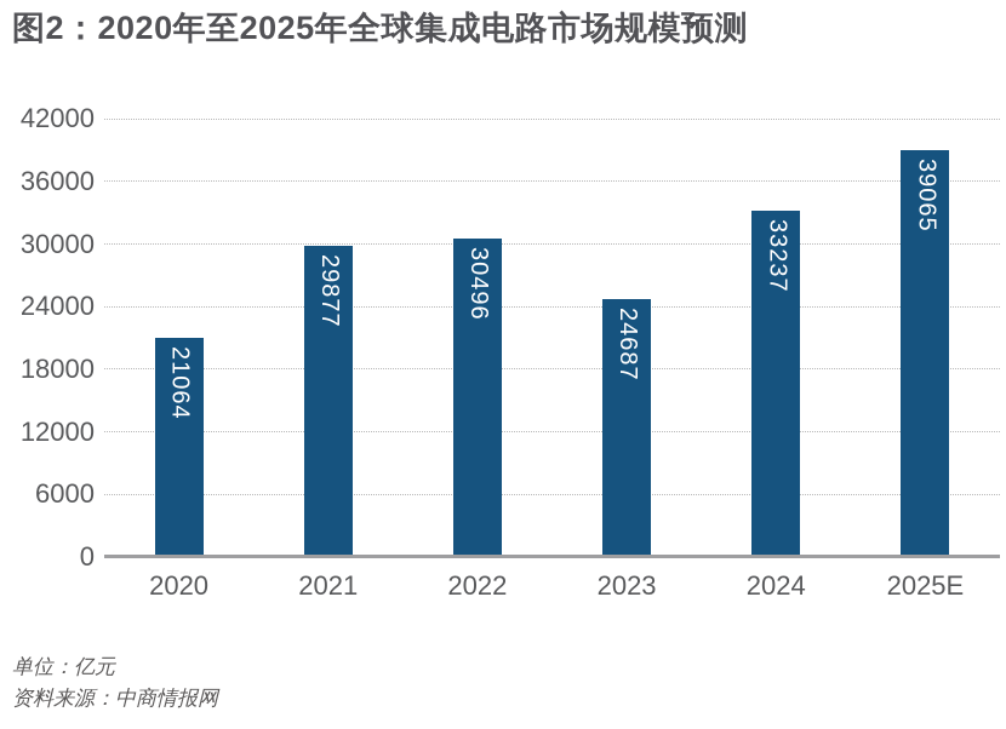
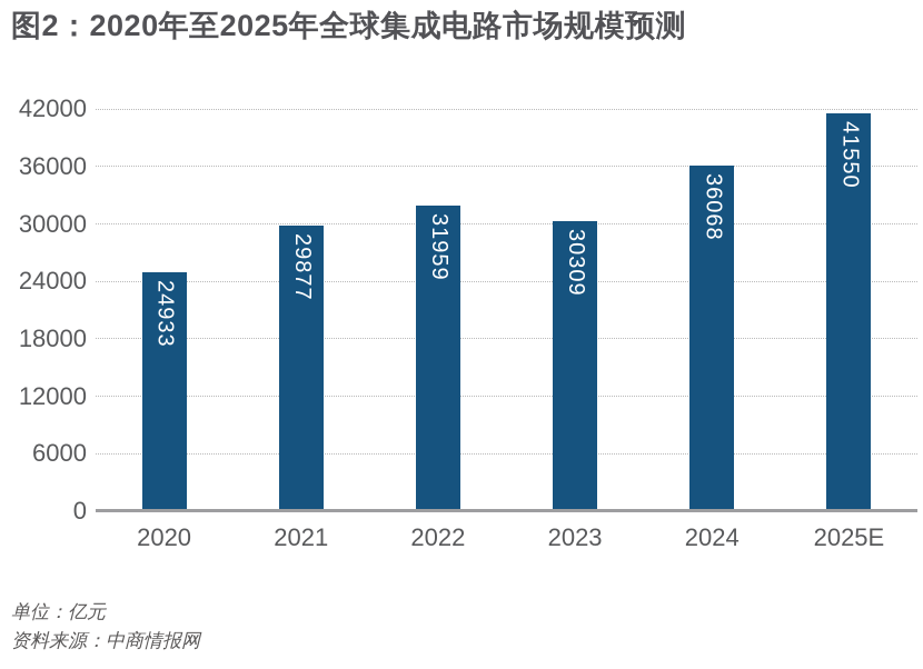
2020: 21064 -> 24933
2022: 30496 -> 31959
2023: 24687 -> 30309
2024: 33237 -> 36068
2025E: 39065 -> 41550
